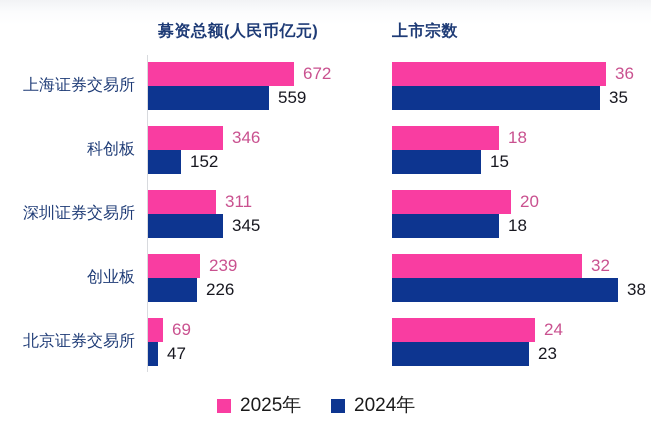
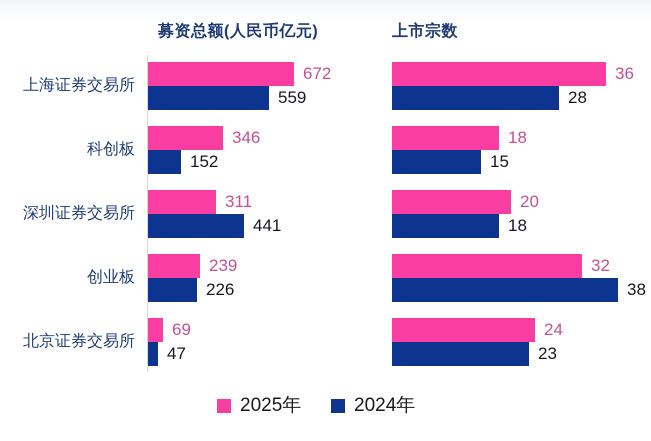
募资总额(人民币亿元)/2024年/深圳证券交易所: 345 -> 441
上市宗数/2024年/上海证券交易所: 35 -> 28
